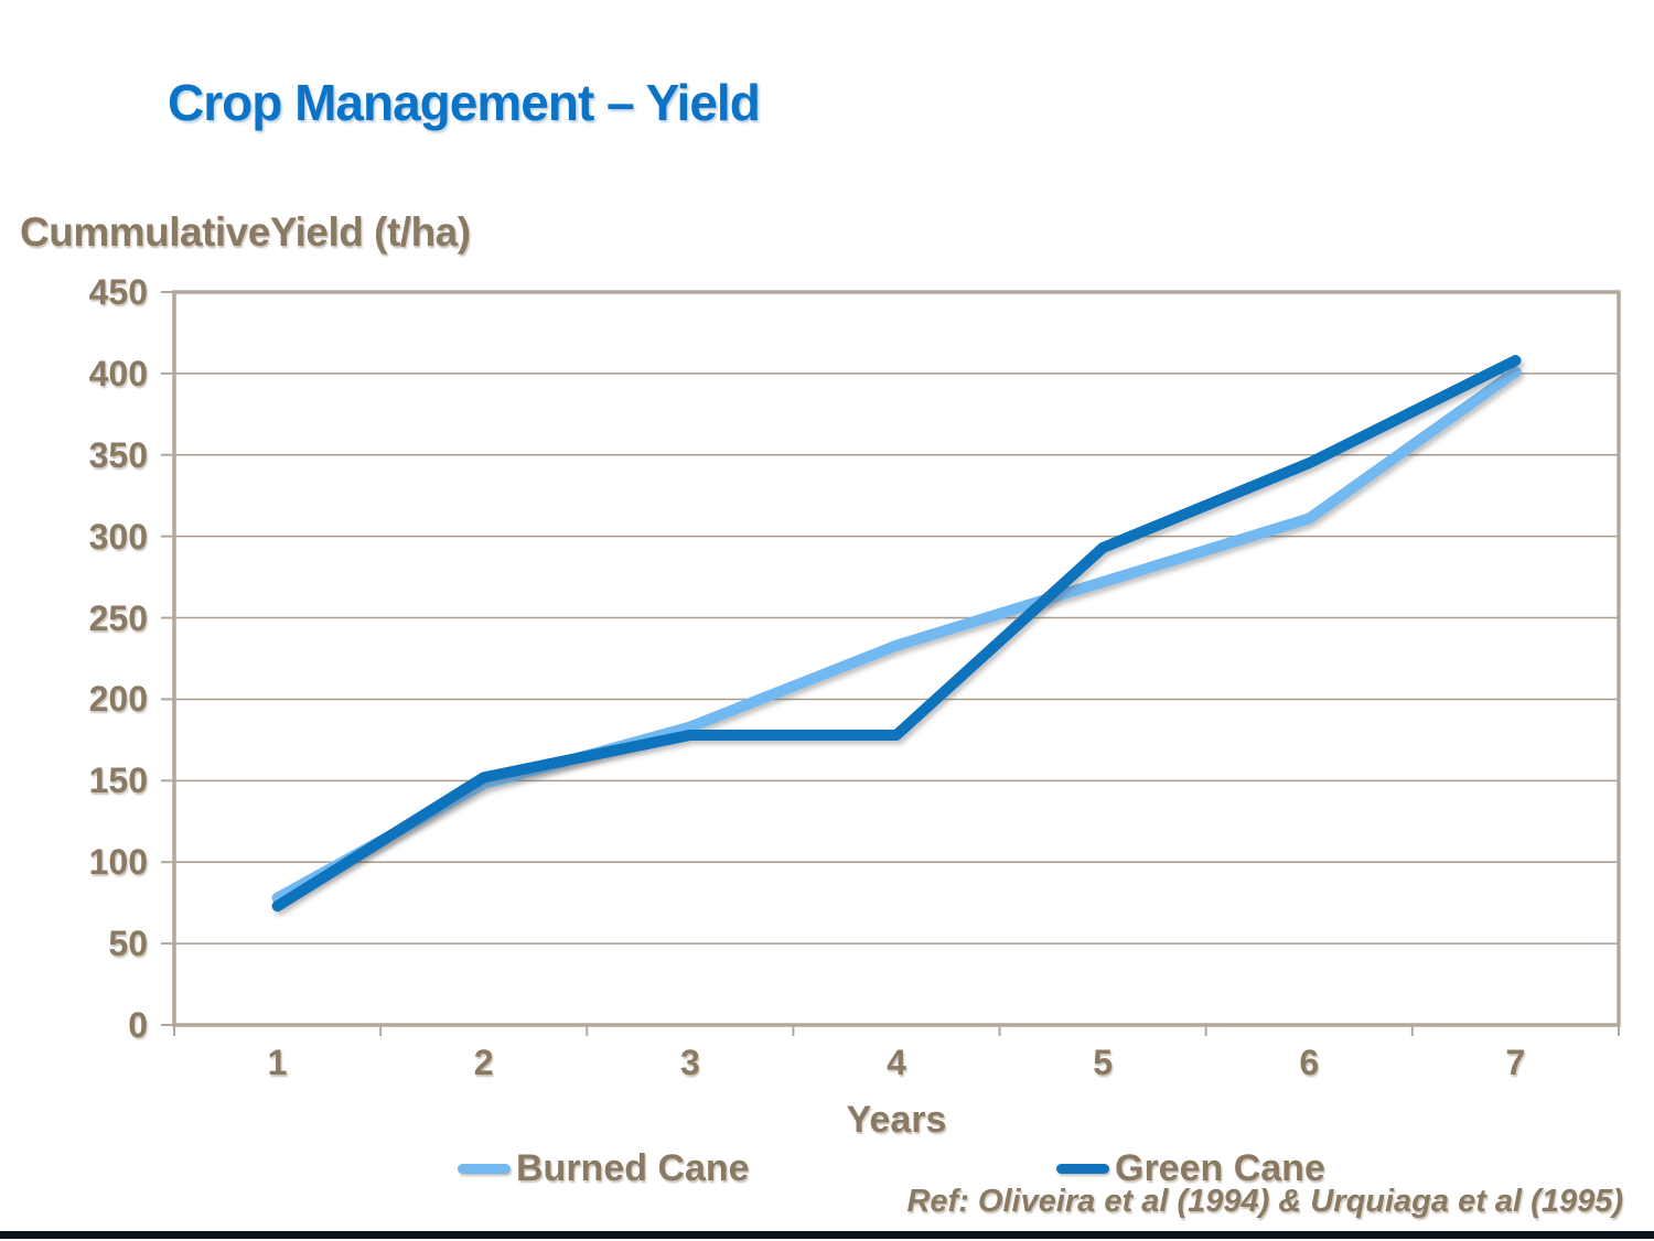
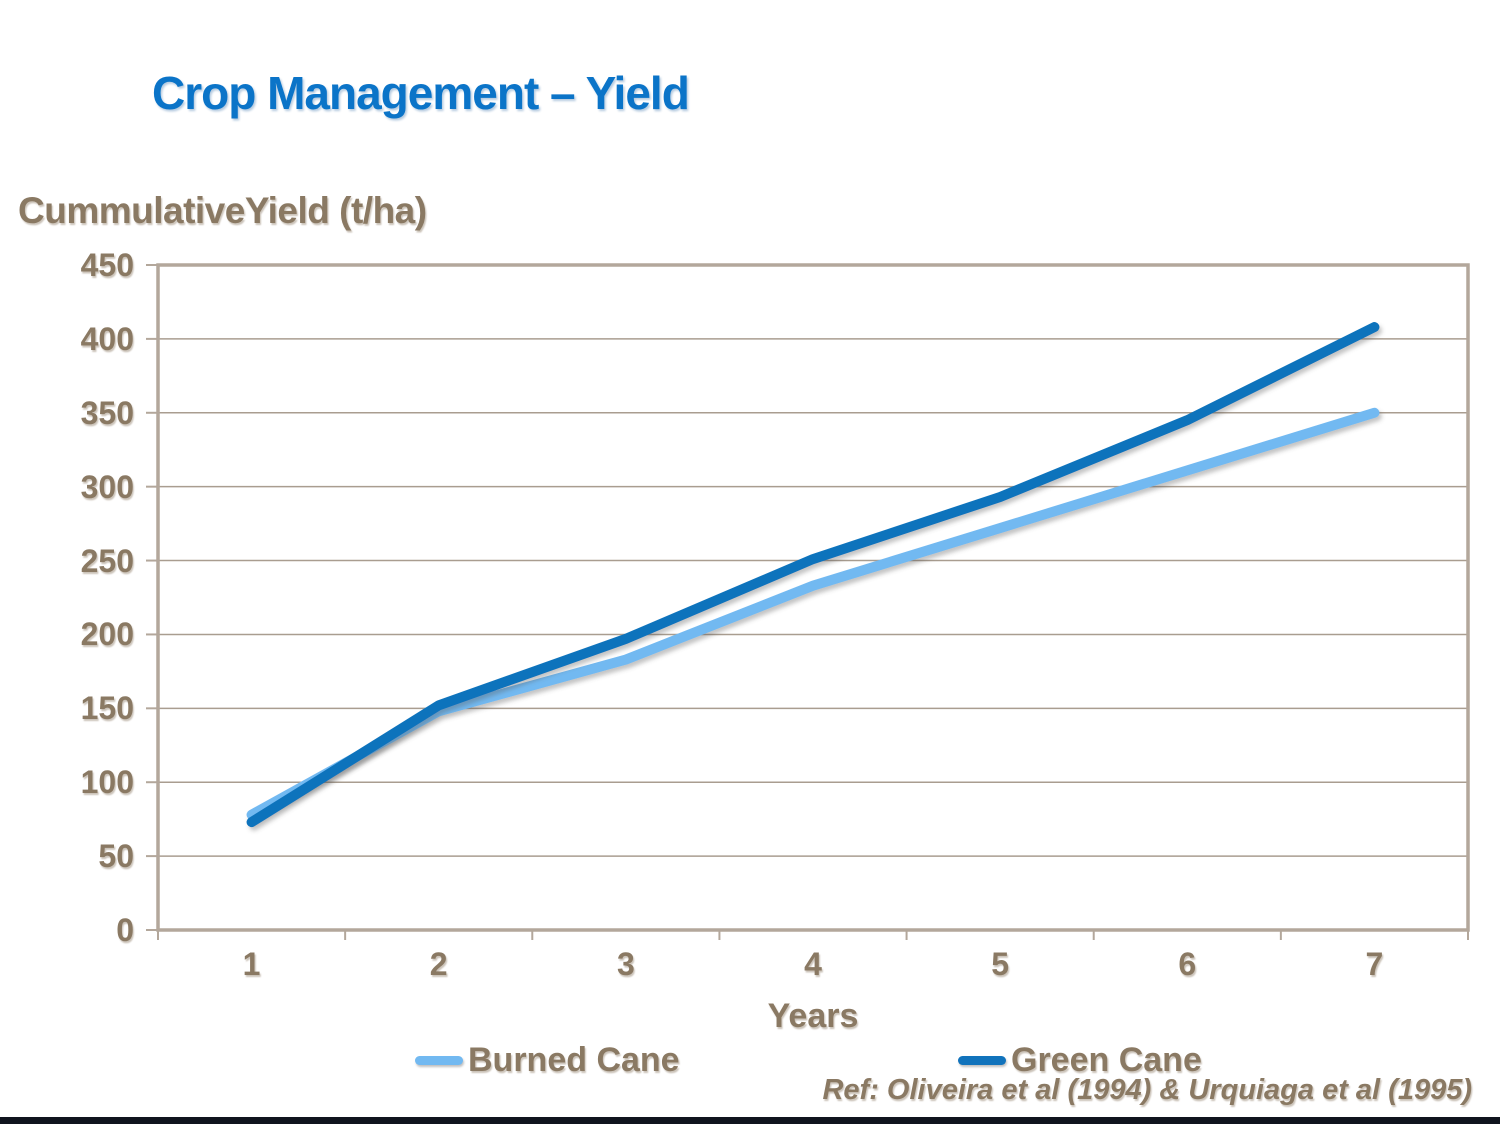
Green Cane/3: 178 -> 197
Green Cane/4: 178 -> 251
Burned Cane/7: 401 -> 350
